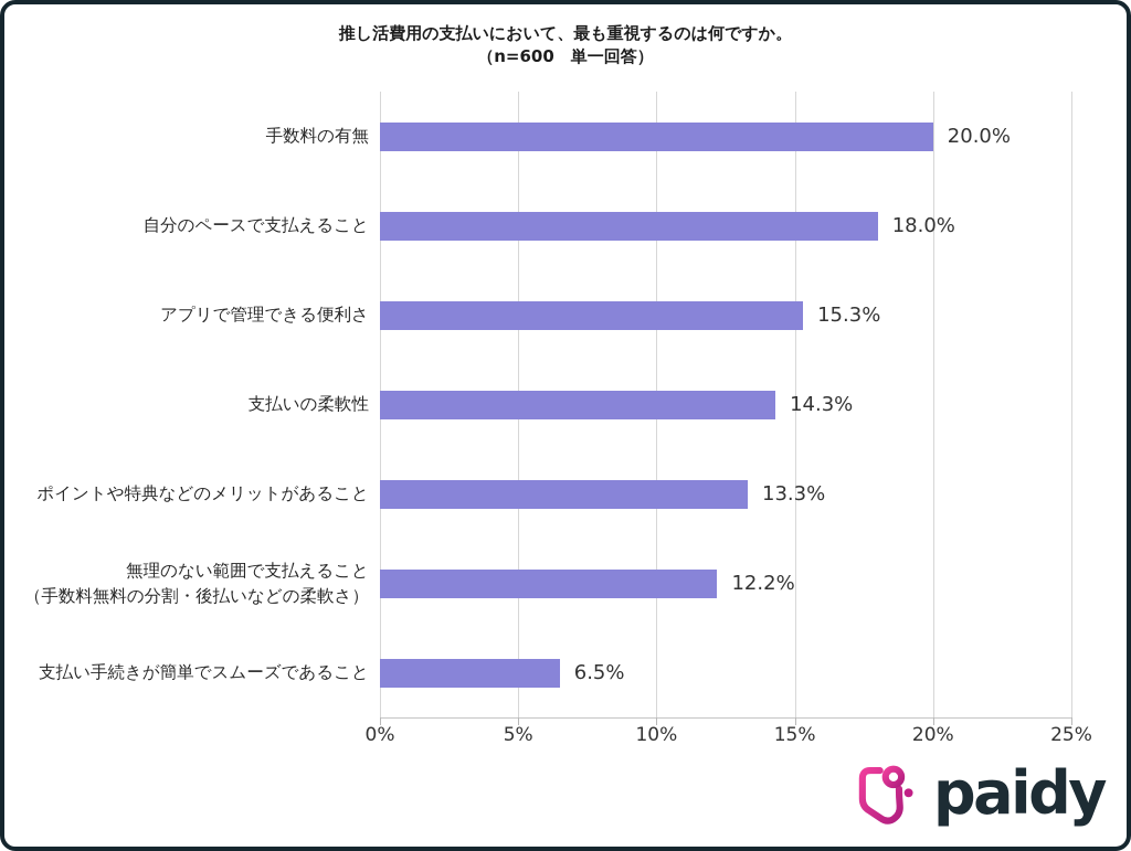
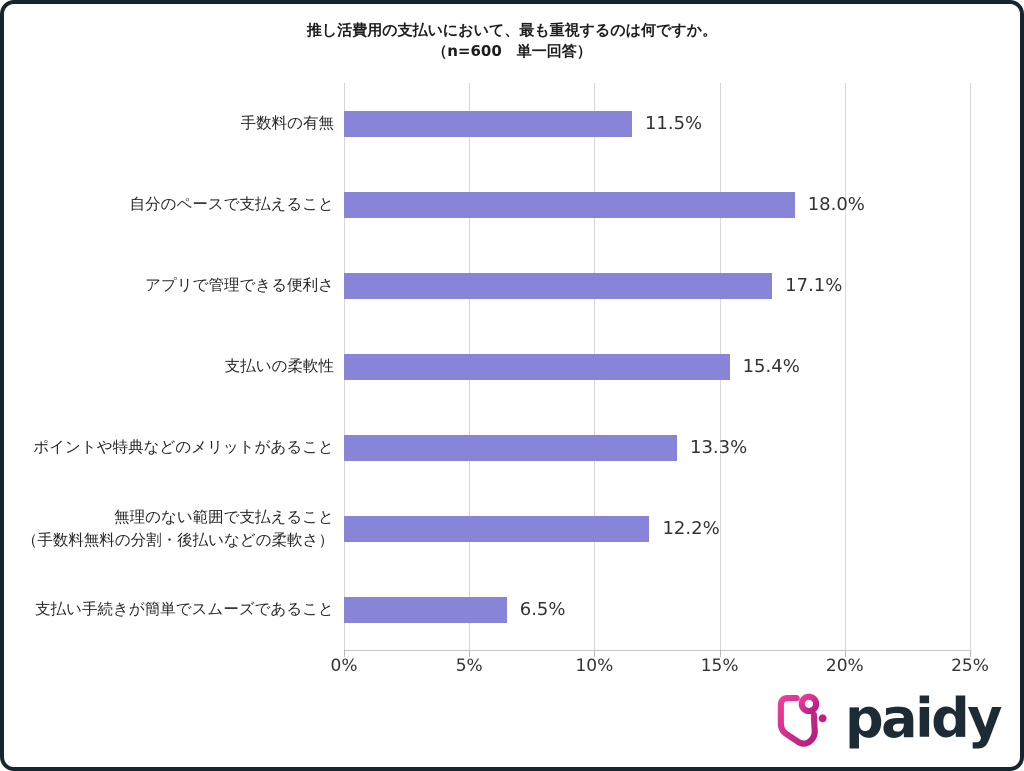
手数料の有無: 20.0% -> 11.5%
アプリで管理できる便利さ: 15.3% -> 17.1%
支払いの柔軟性: 14.3% -> 15.4%
